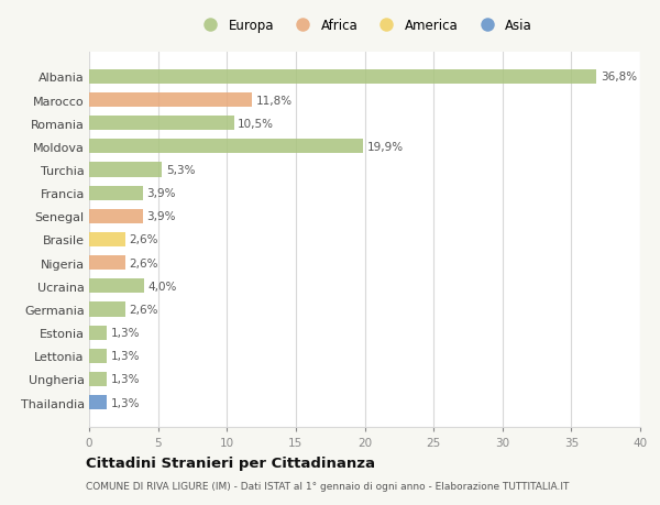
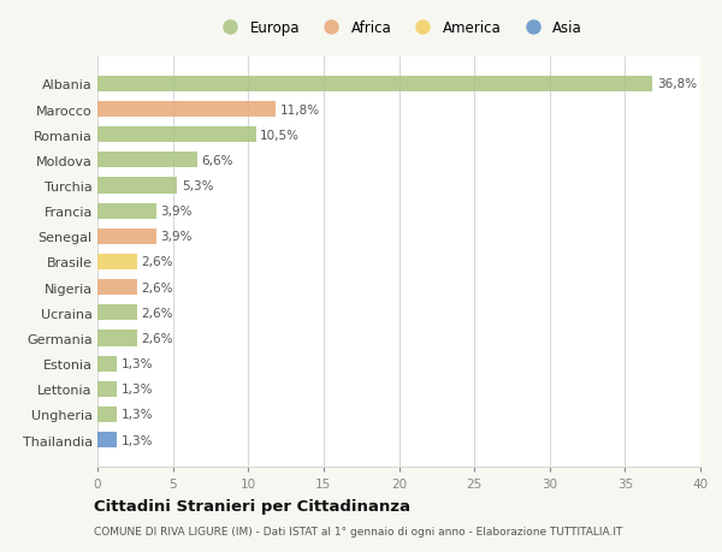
Moldova: 19,9% -> 6,6%
Ucraina: 4,0% -> 2,6%
